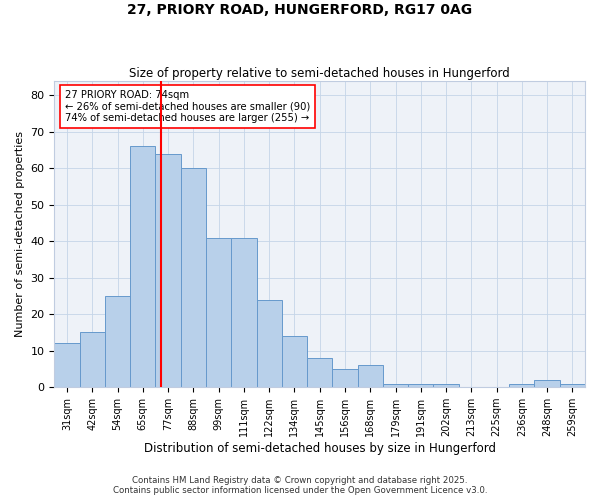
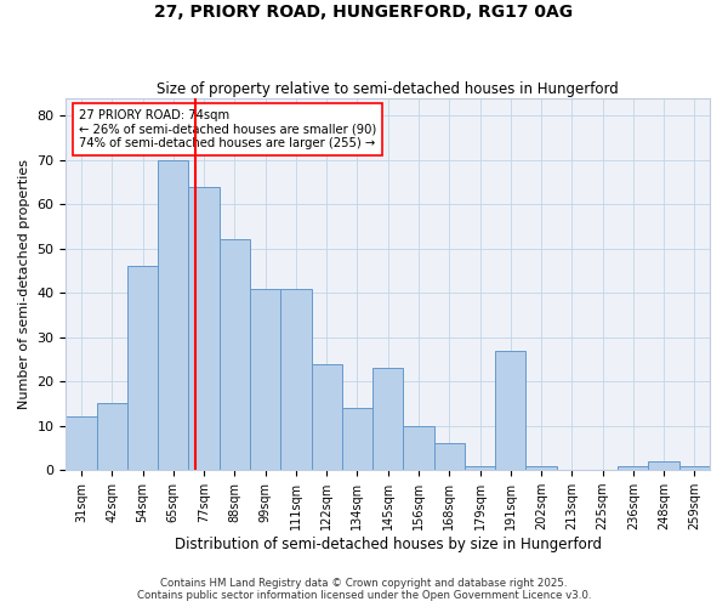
54sqm: 25 -> 46
65sqm: 66 -> 70
88sqm: 60 -> 52
145sqm: 8 -> 23
156sqm: 5 -> 10
191sqm: 1 -> 27
